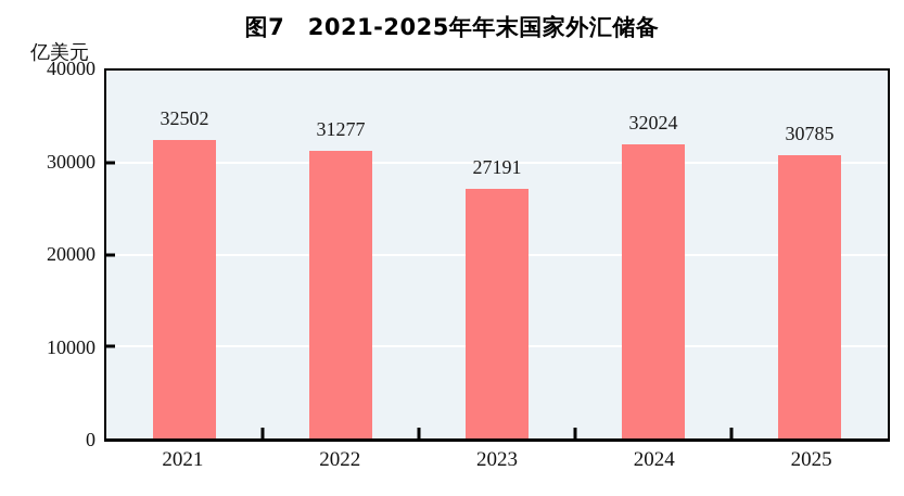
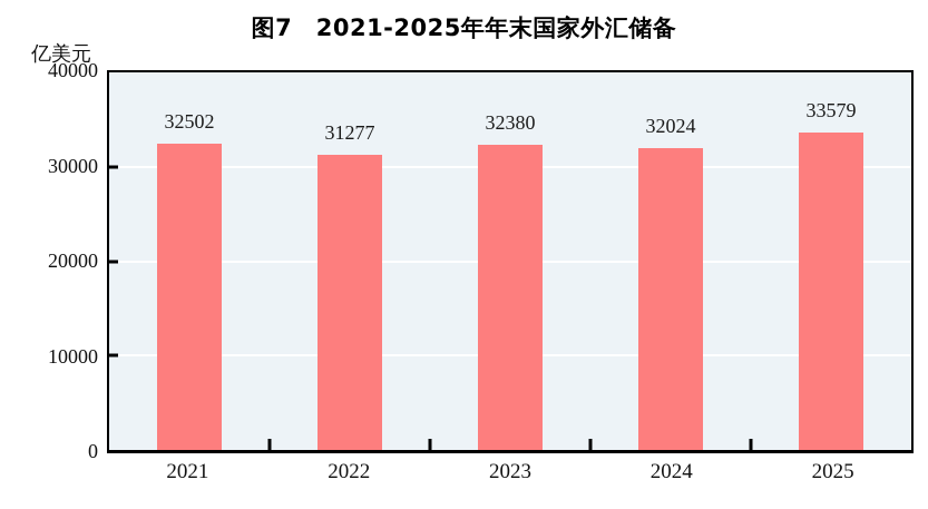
2023: 27191 -> 32380
2025: 30785 -> 33579
